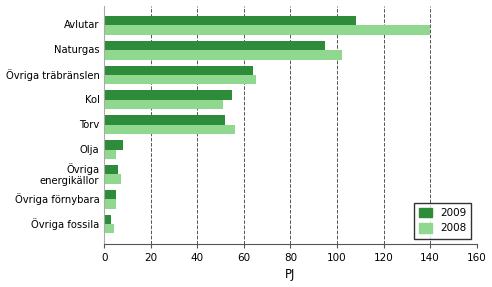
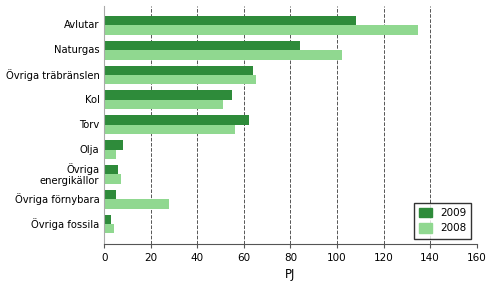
2008/Avlutar: 140 -> 135
2009/Naturgas: 95 -> 84
2009/Torv: 52 -> 62
2008/Övriga förnybara: 5 -> 28
